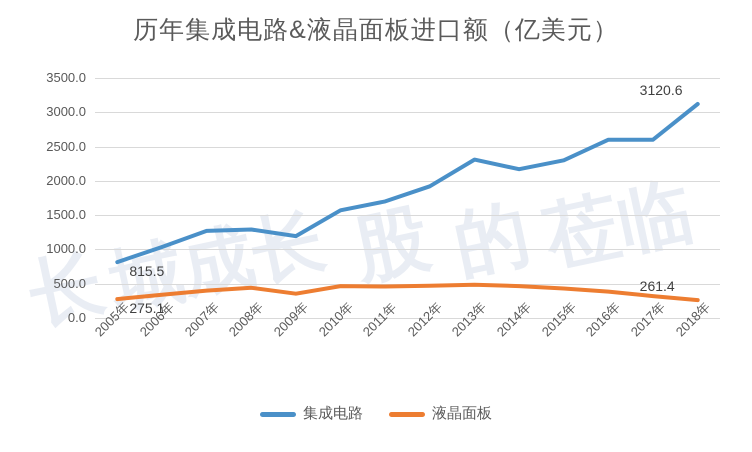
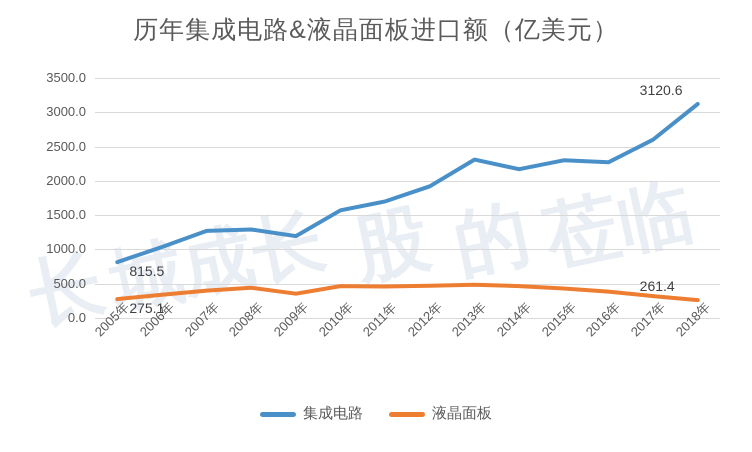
集成电路/2016年: 2600 -> 2300
